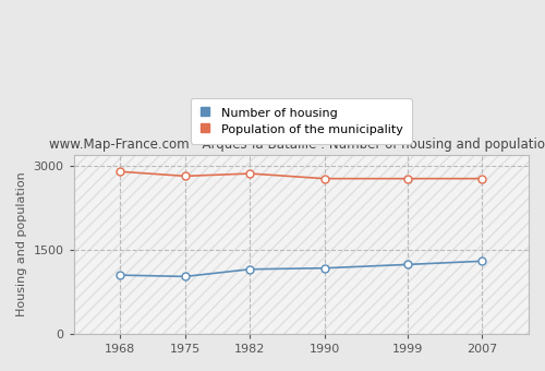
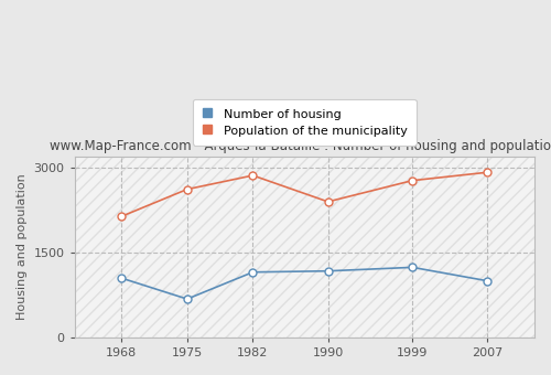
Population of the municipality/1968: 2900 -> 2140
Number of housing/1975: 1020 -> 680
Population of the municipality/1975: 2820 -> 2620
Population of the municipality/1990: 2780 -> 2400
Number of housing/2007: 1300 -> 1000
Population of the municipality/2007: 2780 -> 2920
